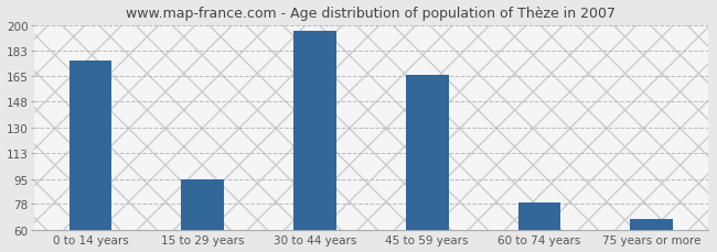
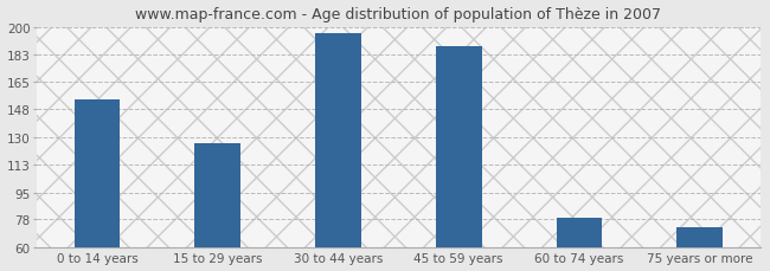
0 to 14 years: 176 -> 154
15 to 29 years: 95 -> 126
45 to 59 years: 166 -> 188
75 years or more: 68 -> 73
